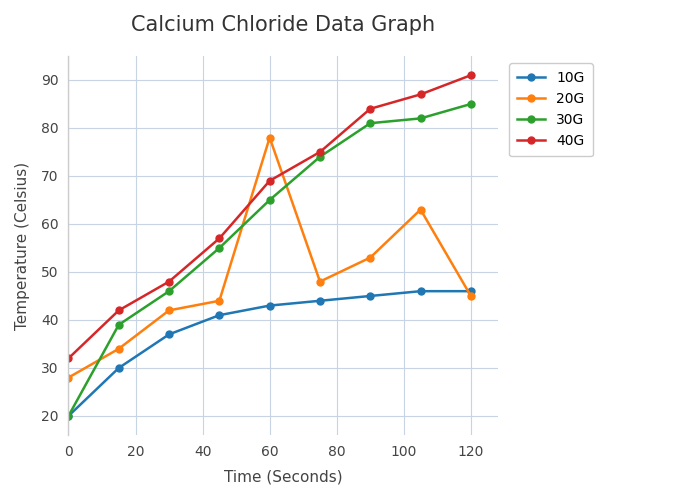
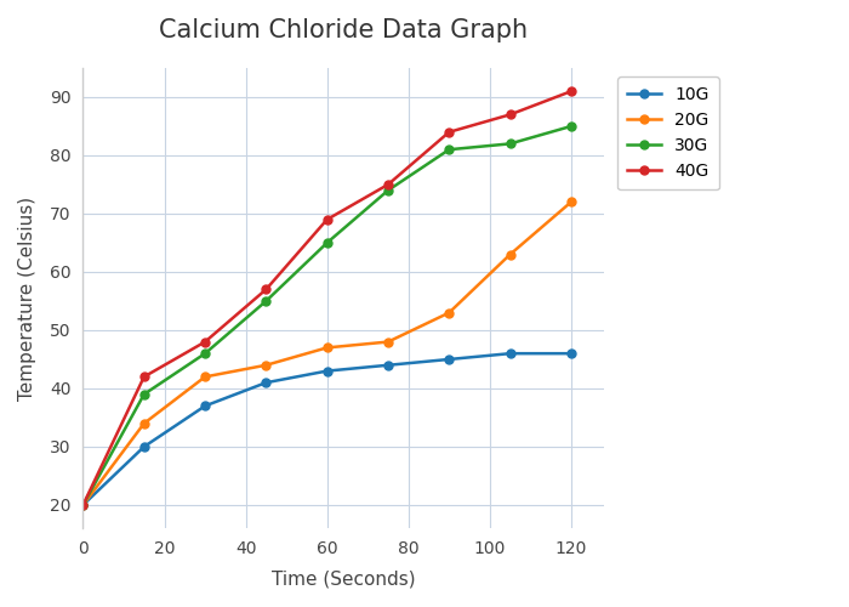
20G/0: 28 -> 20
40G/0: 32 -> 20
20G/60: 78 -> 47
20G/120: 45 -> 72
